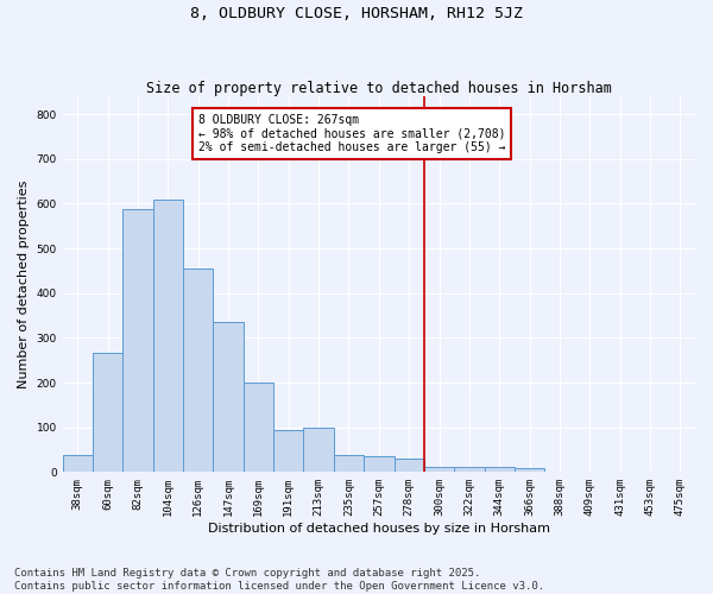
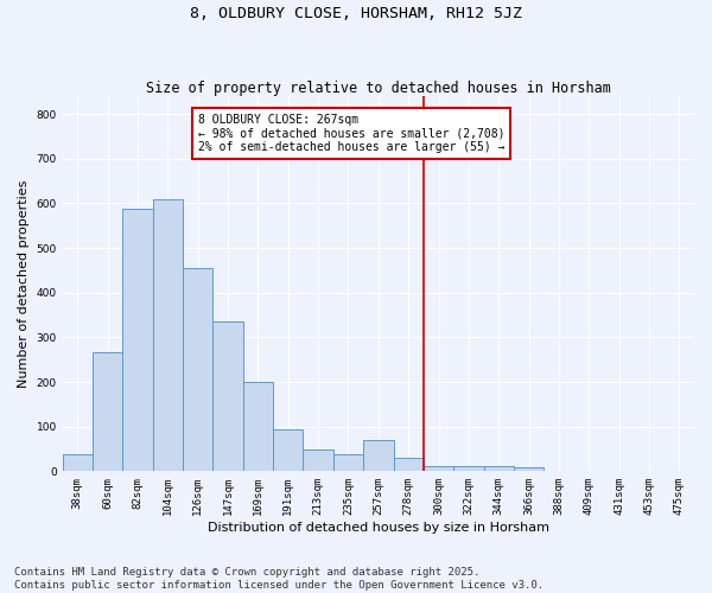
213sqm: 100 -> 50
257sqm: 35 -> 70
